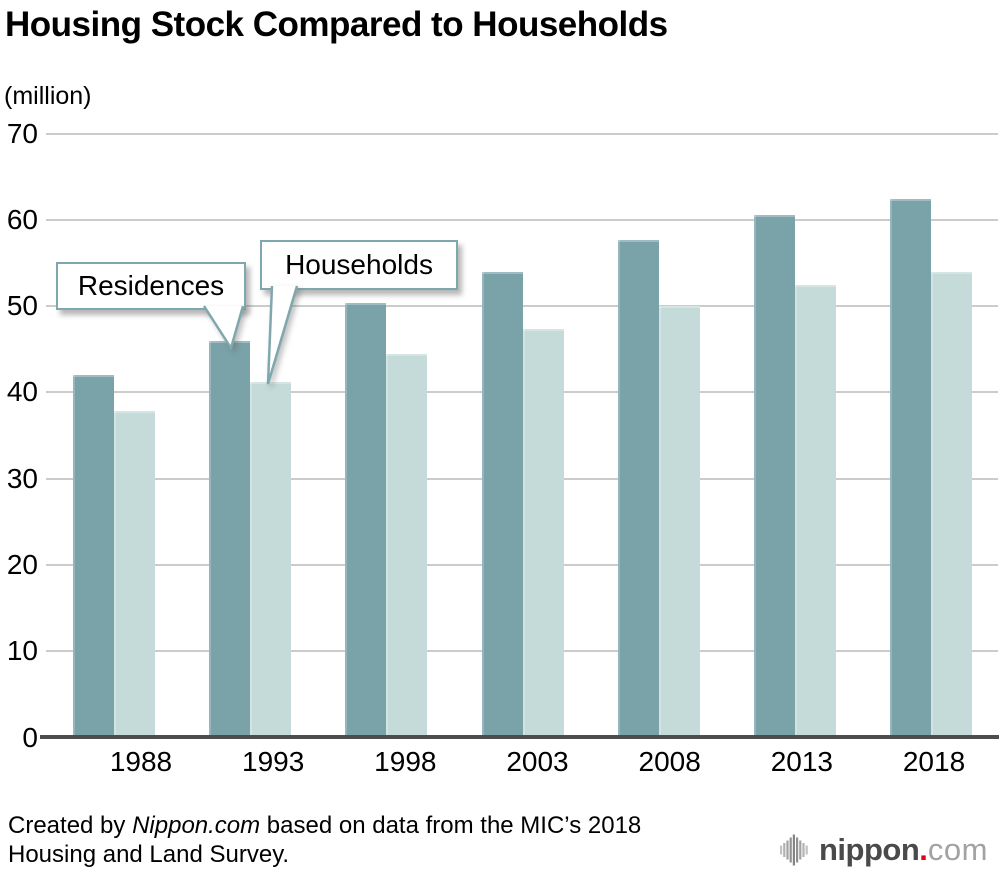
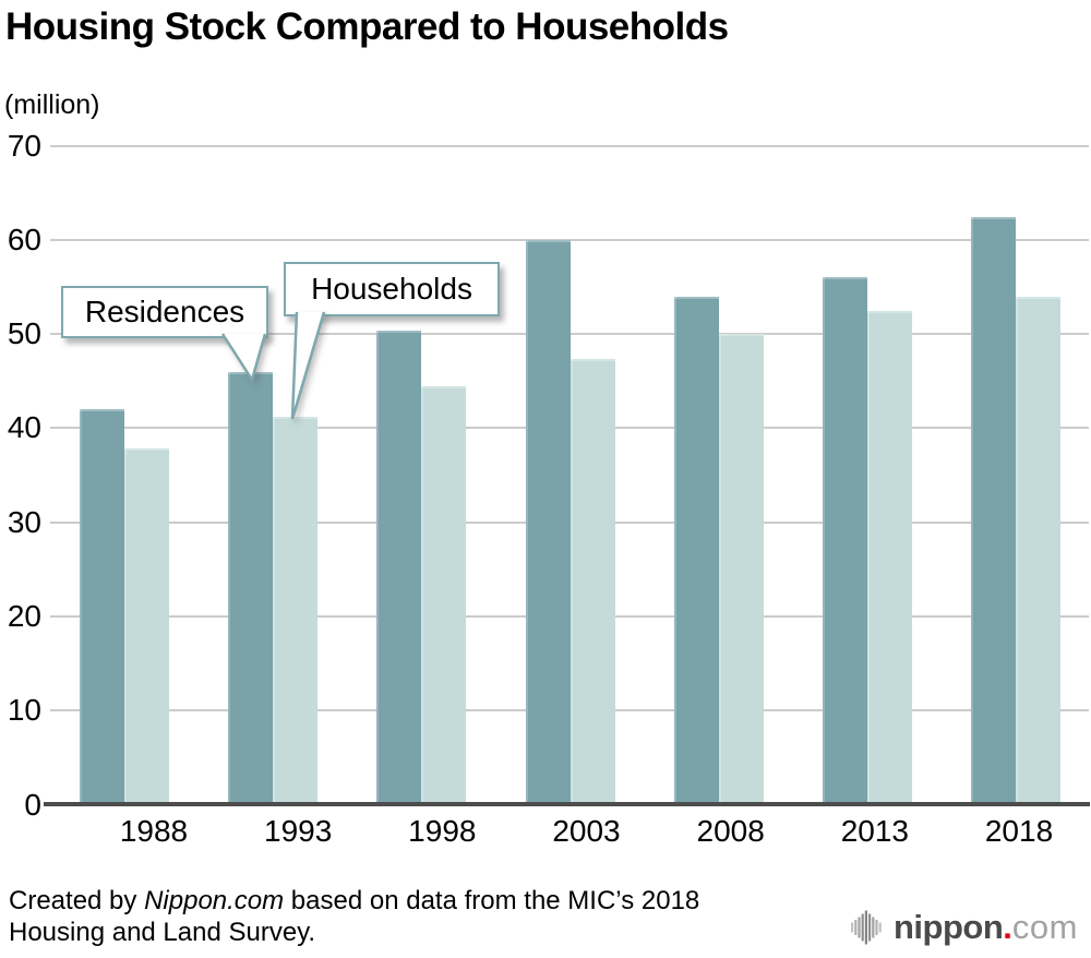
Residences/2003: 54 -> 60
Residences/2008: 58 -> 54
Residences/2013: 61 -> 56
